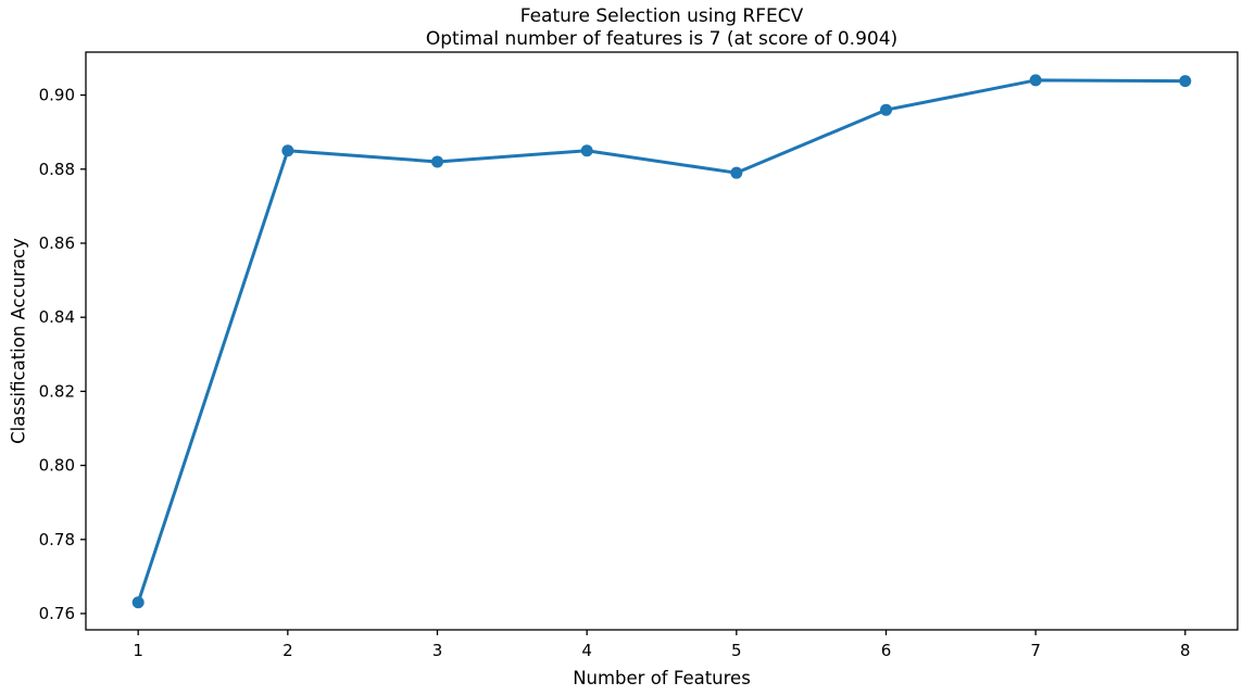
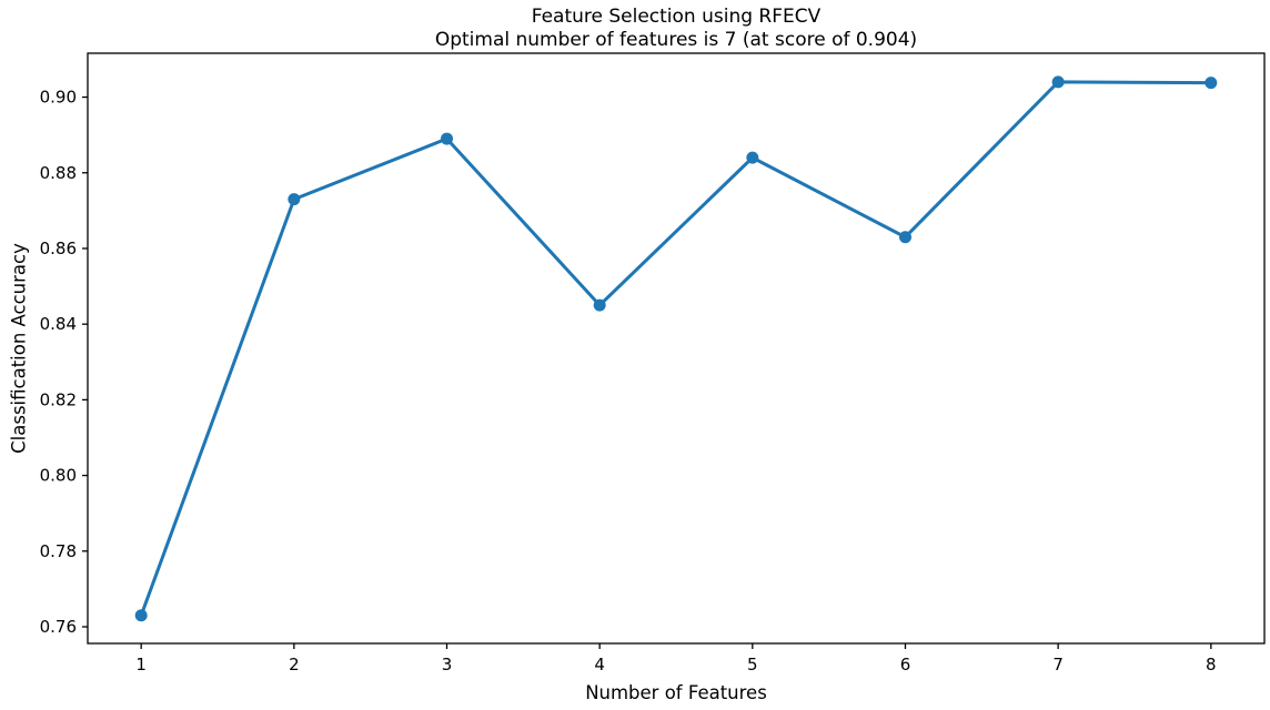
2: 0.885 -> 0.873
3: 0.882 -> 0.889
4: 0.885 -> 0.845
5: 0.879 -> 0.884
6: 0.896 -> 0.863
